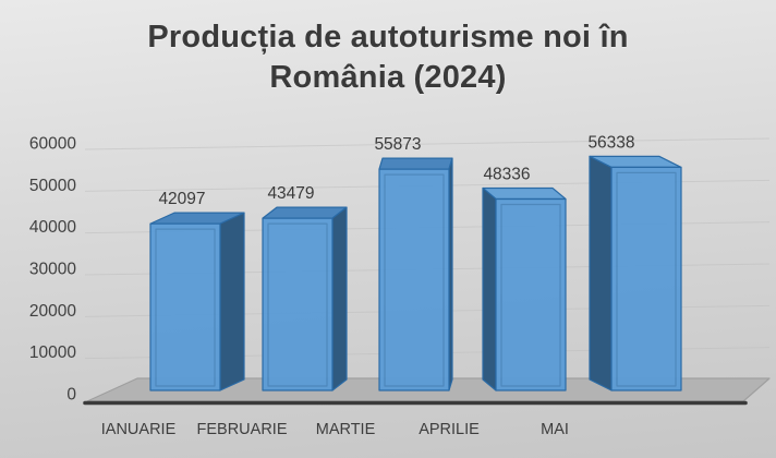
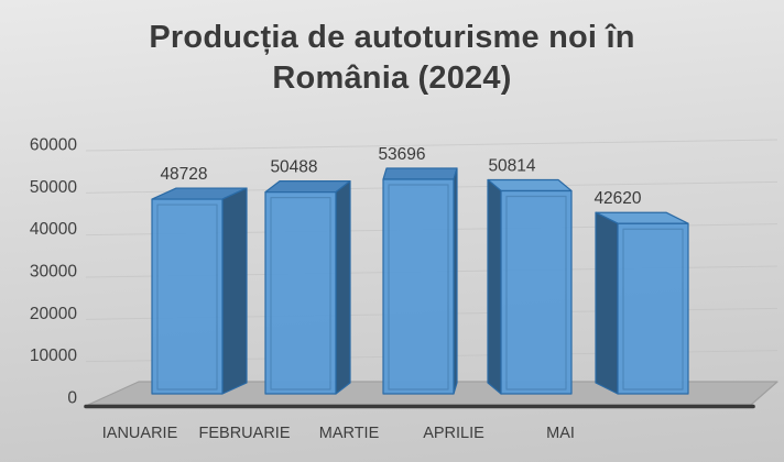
IANUARIE: 42097 -> 48728
FEBRUARIE: 43479 -> 50488
MARTIE: 55873 -> 53696
APRILIE: 48336 -> 50814
MAI: 56338 -> 42620
